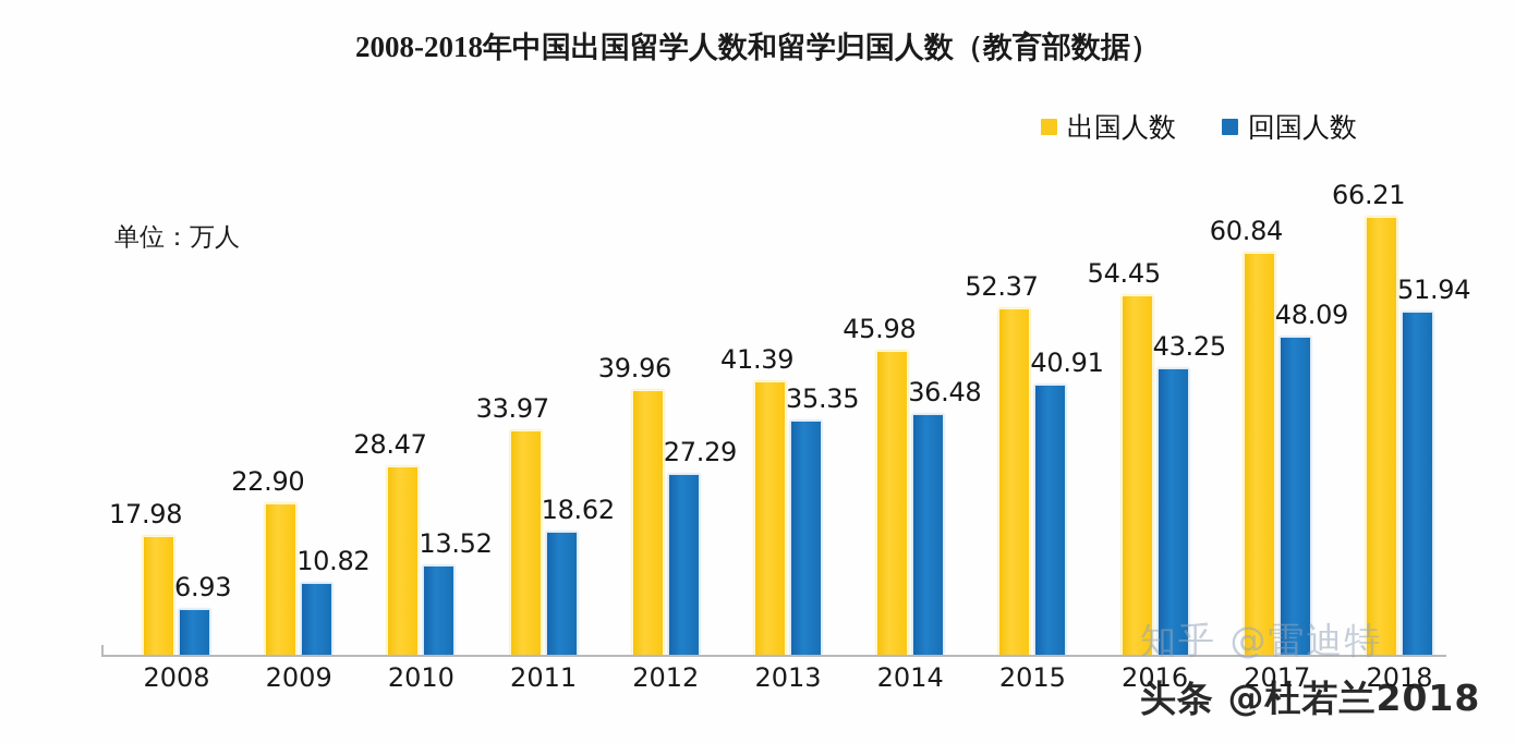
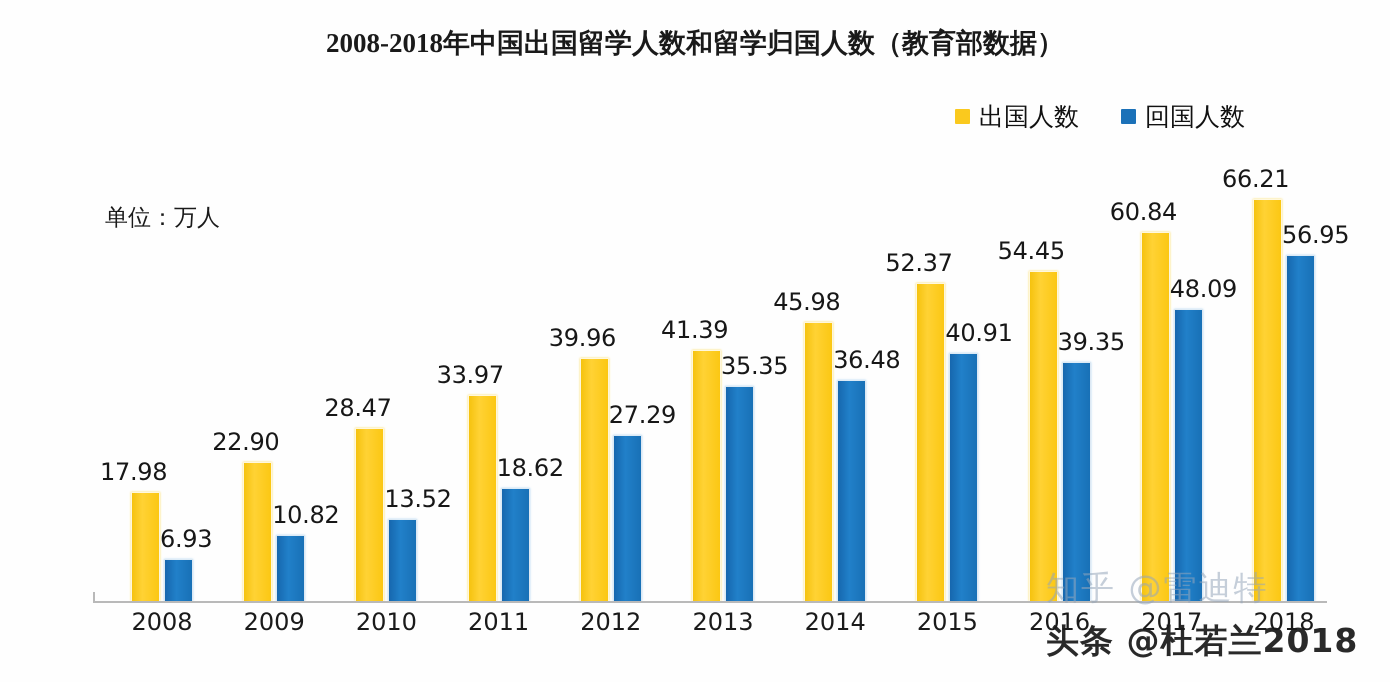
回国人数/2016: 43.25 -> 39.35
回国人数/2018: 51.94 -> 56.95
